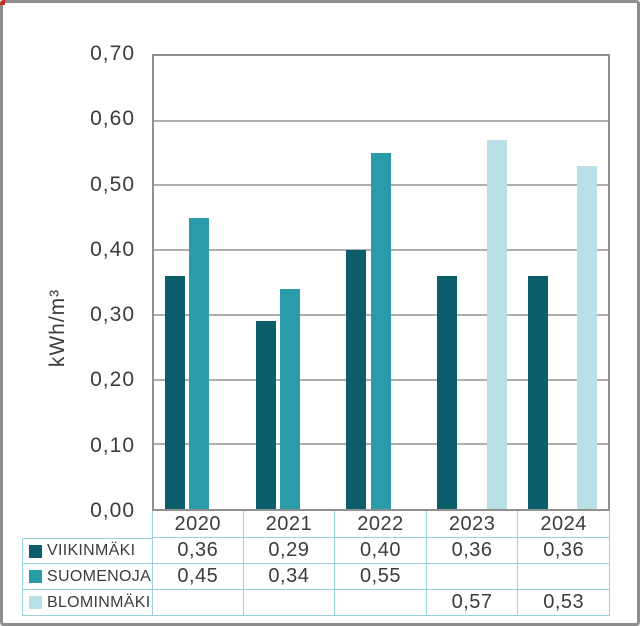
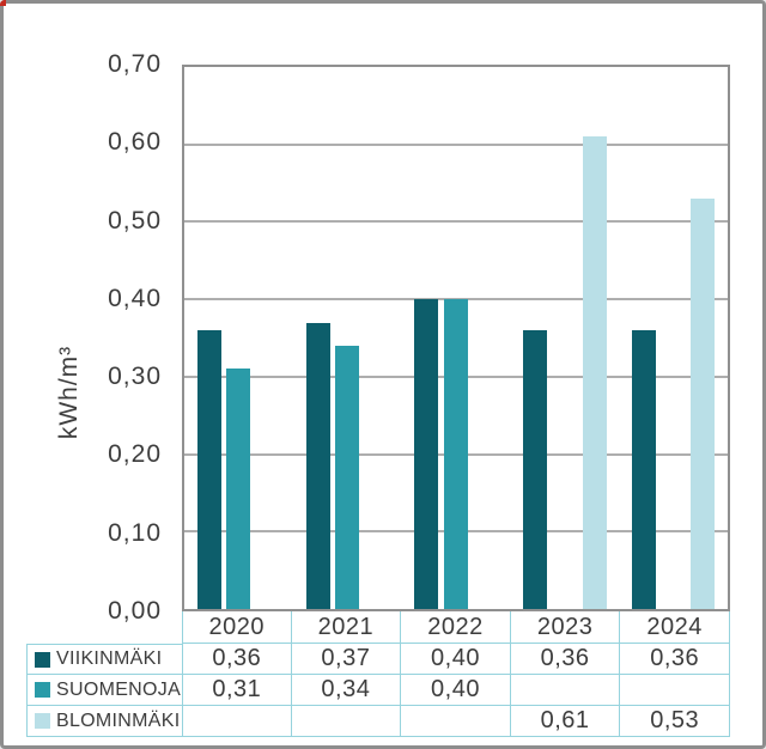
SUOMENOJA/2020: 0,45 -> 0,31
VIIKINMÄKI/2021: 0,29 -> 0,37
SUOMENOJA/2022: 0,55 -> 0,40
BLOMINMÄKI/2023: 0,57 -> 0,61
